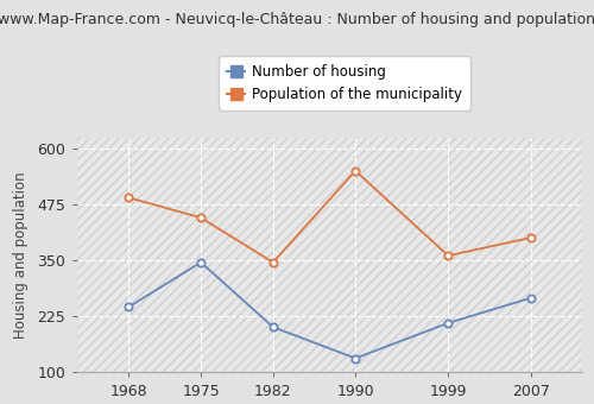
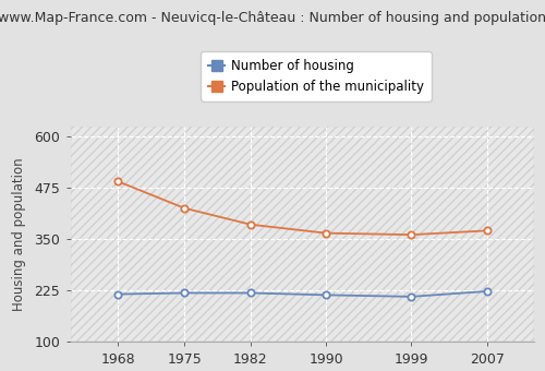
Number of housing/1968: 245 -> 215
Number of housing/1975: 345 -> 218
Population of the municipality/1975: 445 -> 425
Number of housing/1982: 200 -> 218
Population of the municipality/1982: 345 -> 385
Number of housing/1990: 130 -> 213
Population of the municipality/1990: 550 -> 364
Number of housing/2007: 265 -> 222
Population of the municipality/2007: 400 -> 370
